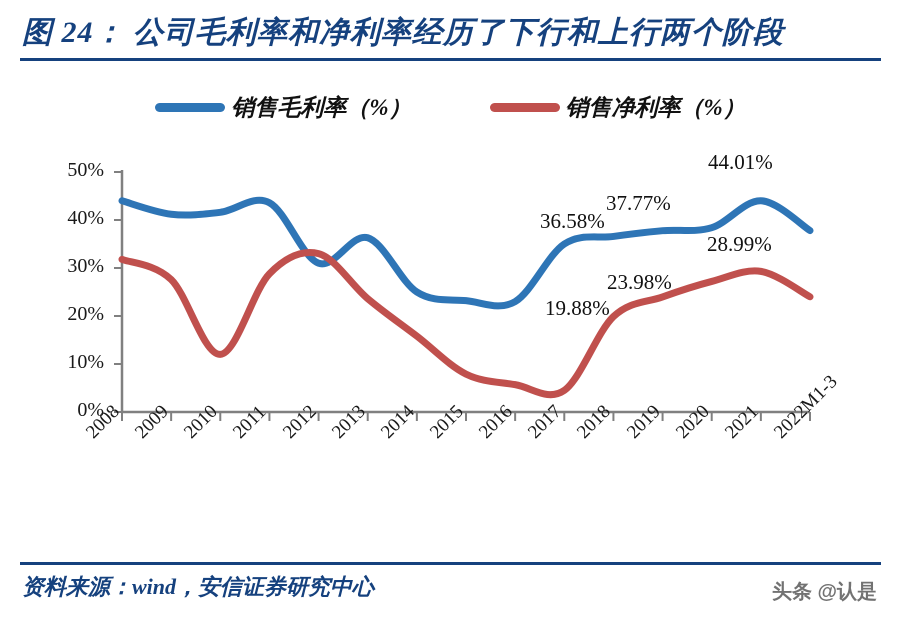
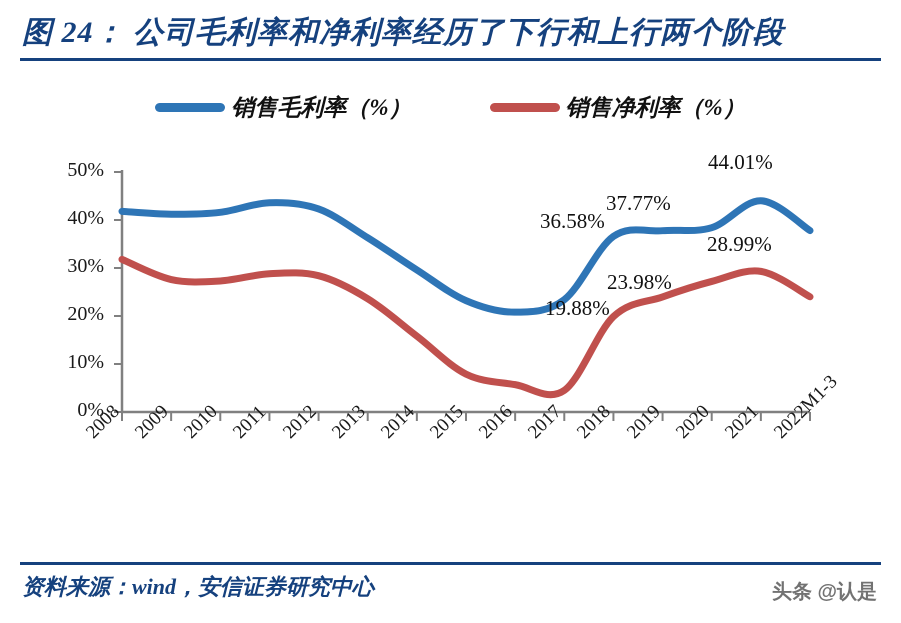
销售毛利率（%）/2008: 44% -> 42%
销售净利率（%）/2010: 12% -> 27%
销售毛利率（%）/2012: 31% -> 42%
销售净利率（%）/2012: 33% -> 28%
销售毛利率（%）/2014: 25% -> 30%
销售毛利率（%）/2016: 23% -> 21%
销售毛利率（%）/2017: 35% -> 23%
